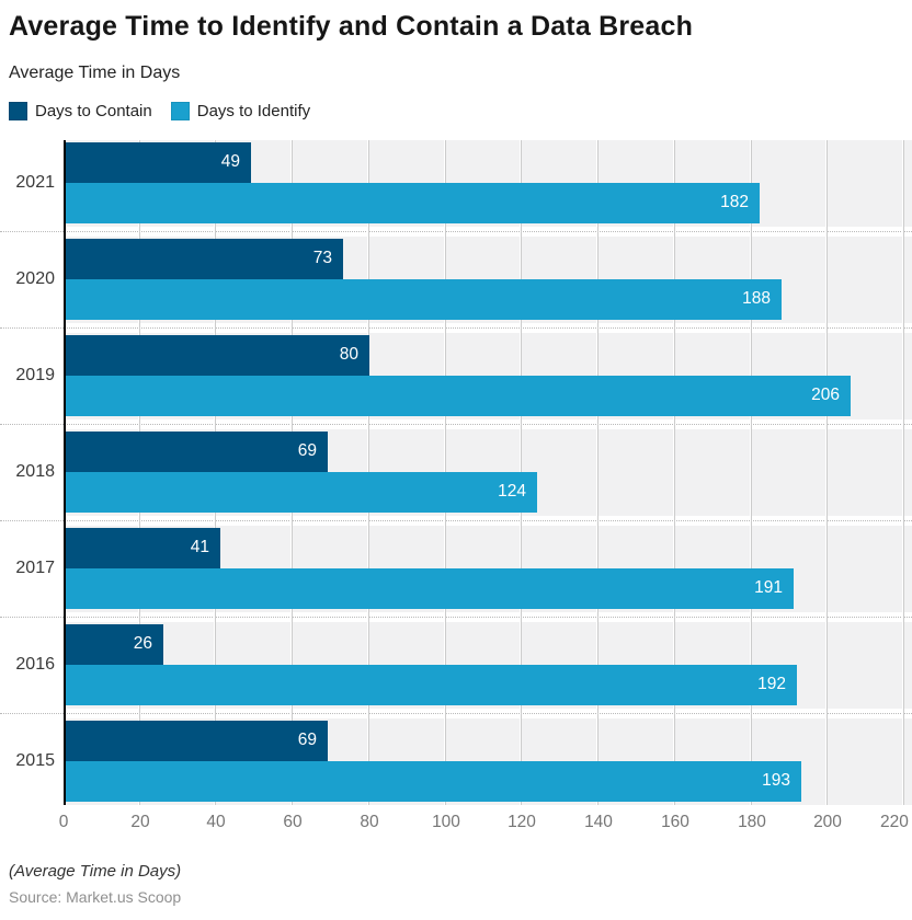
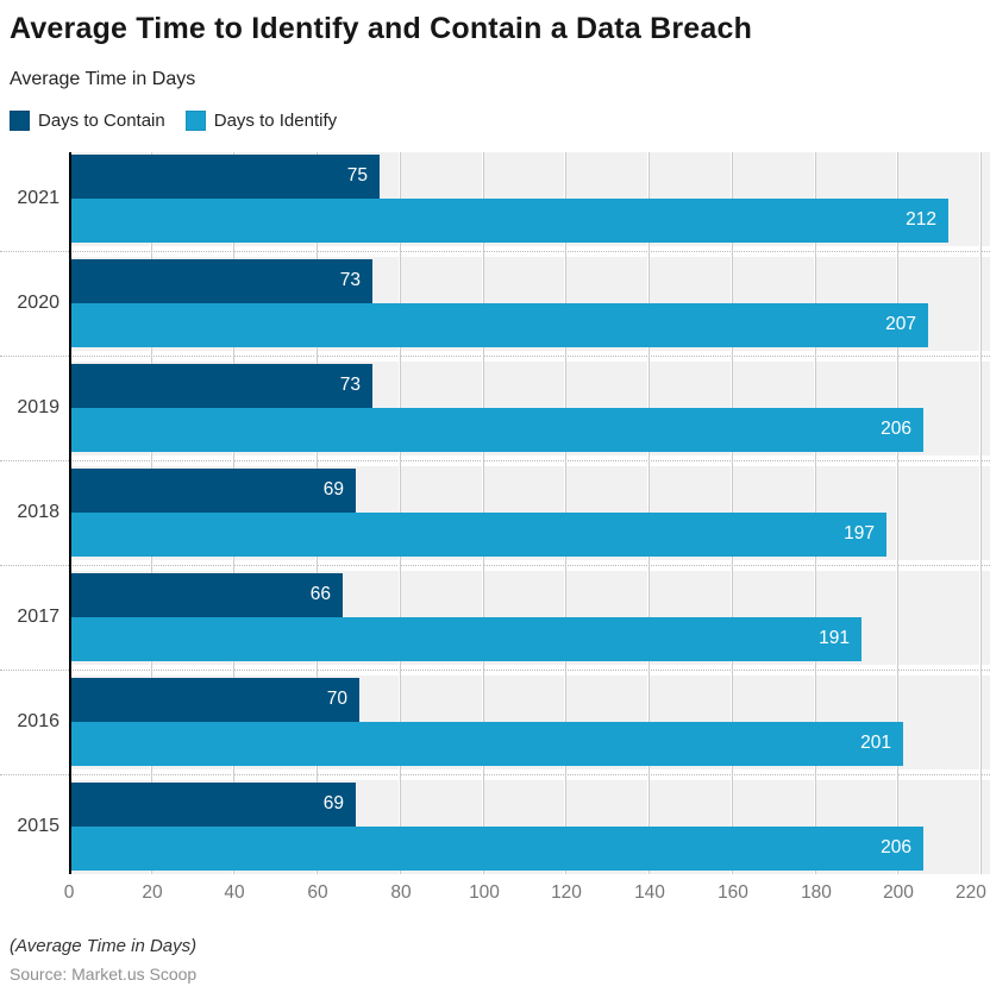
Days to Contain/2021: 49 -> 75
Days to Identify/2021: 182 -> 212
Days to Identify/2020: 188 -> 207
Days to Contain/2019: 80 -> 73
Days to Identify/2018: 124 -> 197
Days to Contain/2017: 41 -> 66
Days to Contain/2016: 26 -> 70
Days to Identify/2016: 192 -> 201
Days to Identify/2015: 193 -> 206
